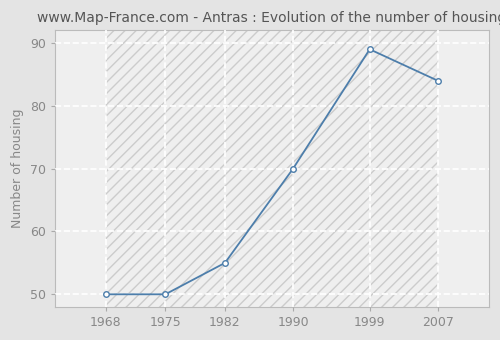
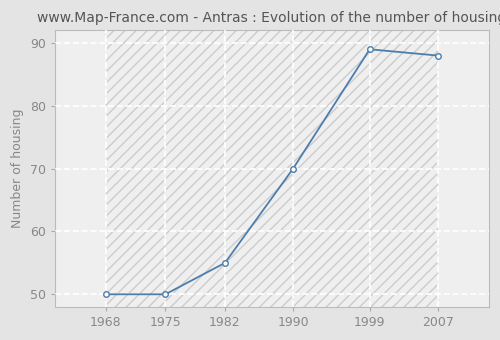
2007: 84 -> 88
